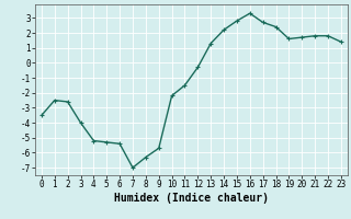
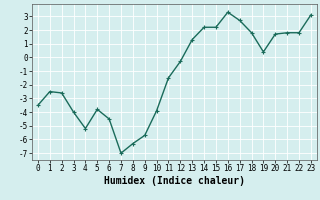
5: -5.3 -> -3.8
6: -5.4 -> -4.5
10: -2.2 -> -3.9
15: 2.8 -> 2.2
18: 2.4 -> 1.8
19: 1.6 -> 0.4
23: 1.4 -> 3.1
